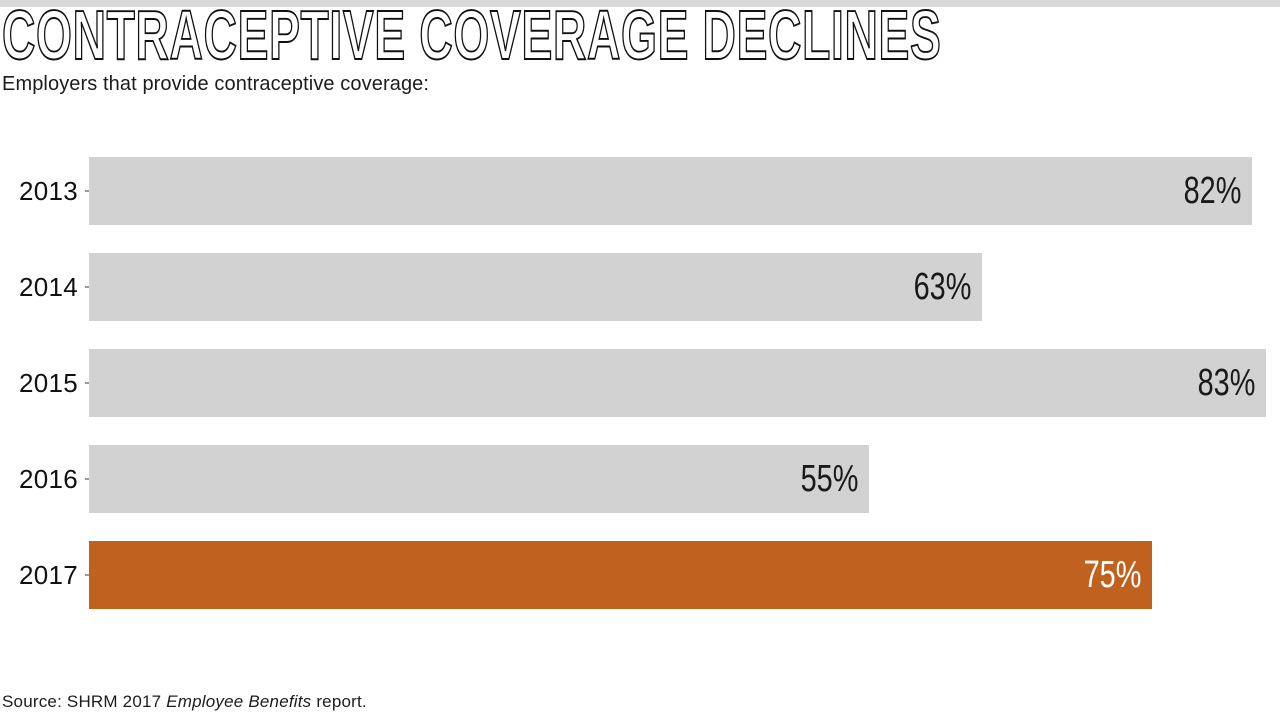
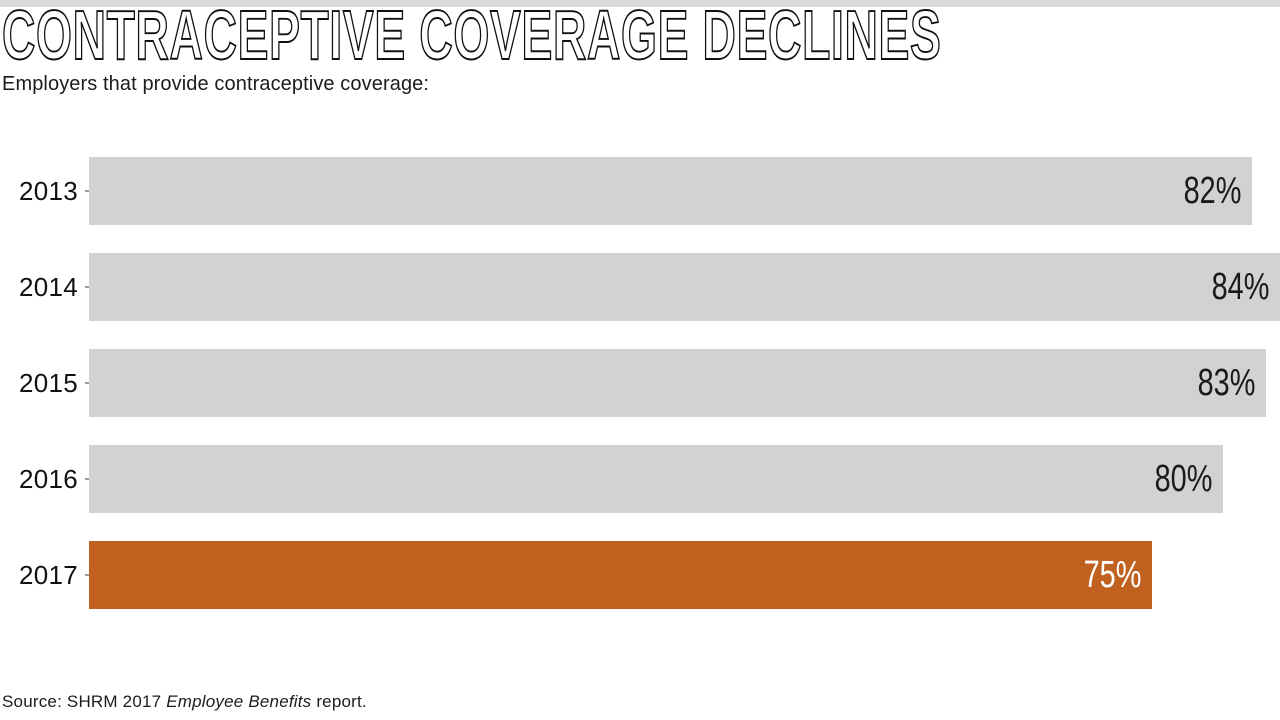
2014: 63% -> 84%
2016: 55% -> 80%
